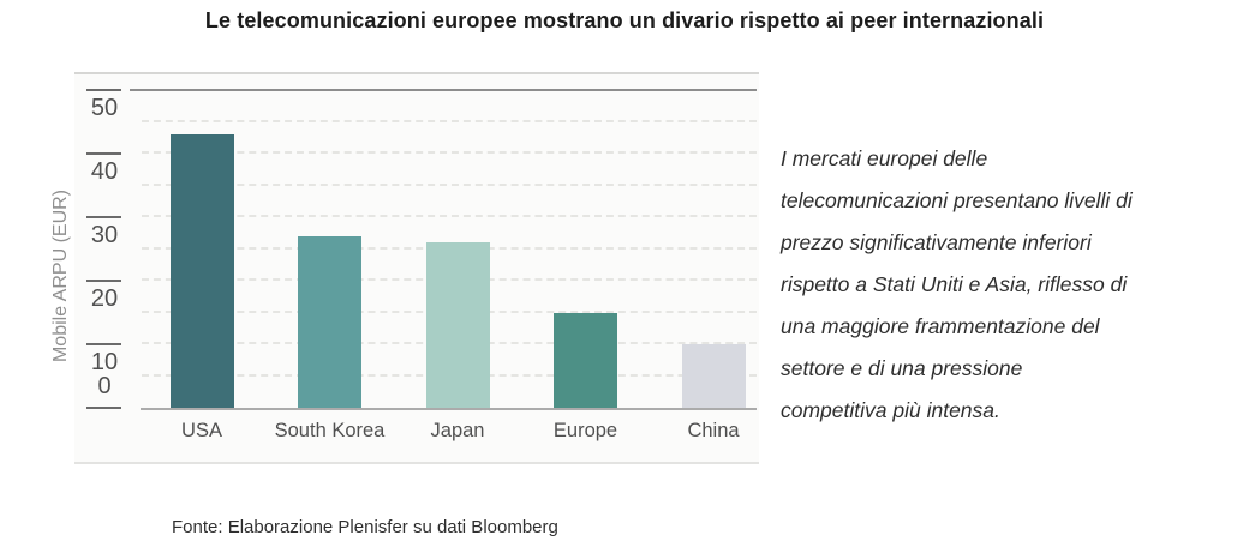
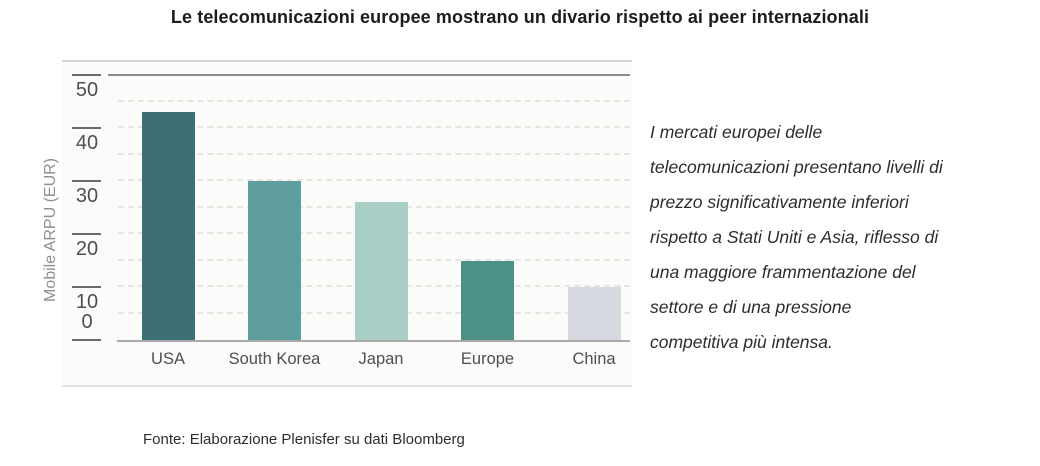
South Korea: 27 -> 30
